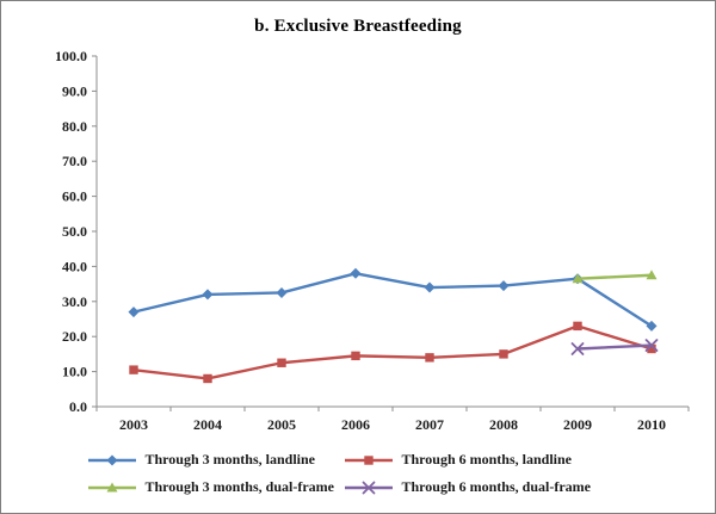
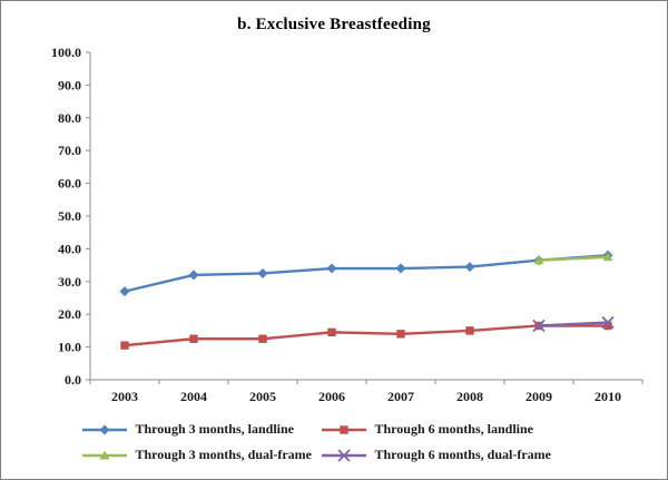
Through 6 months, landline/2004: 8 -> 12
Through 3 months, landline/2006: 38 -> 34
Through 6 months, landline/2009: 23 -> 16
Through 3 months, landline/2010: 23 -> 38
